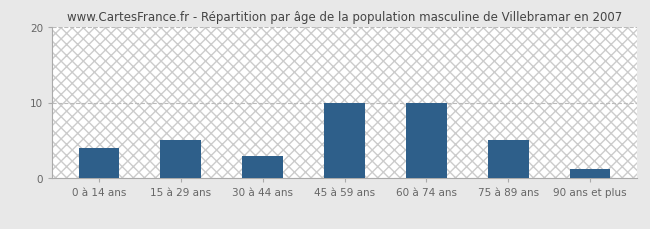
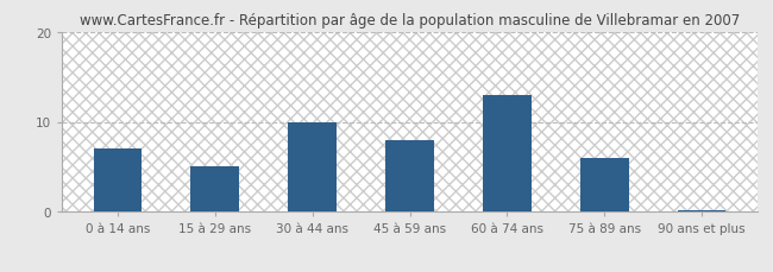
0 à 14 ans: 4.0 -> 7.0
30 à 44 ans: 3.0 -> 10.0
45 à 59 ans: 10.0 -> 8.0
60 à 74 ans: 10.0 -> 13.0
75 à 89 ans: 5.0 -> 6.0
90 ans et plus: 1.2 -> 0.2
